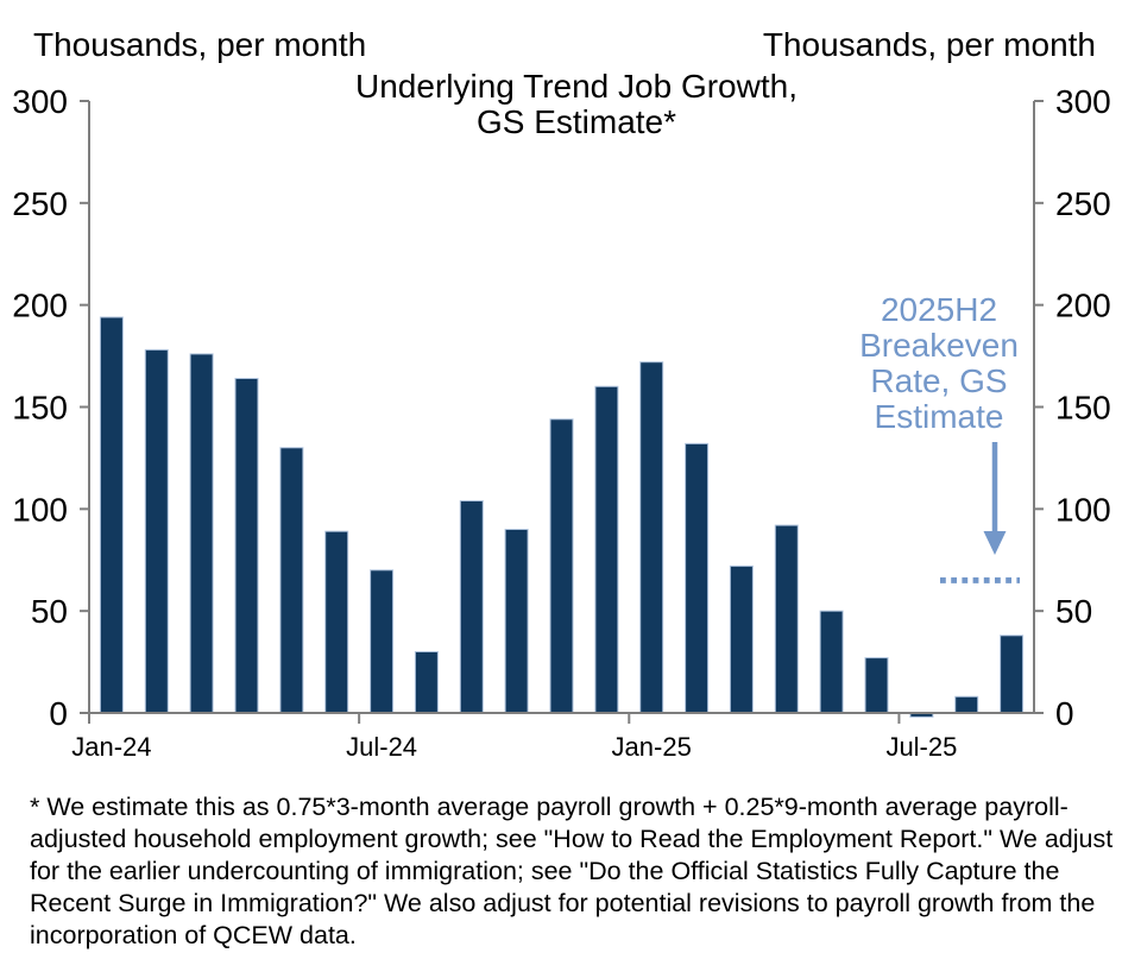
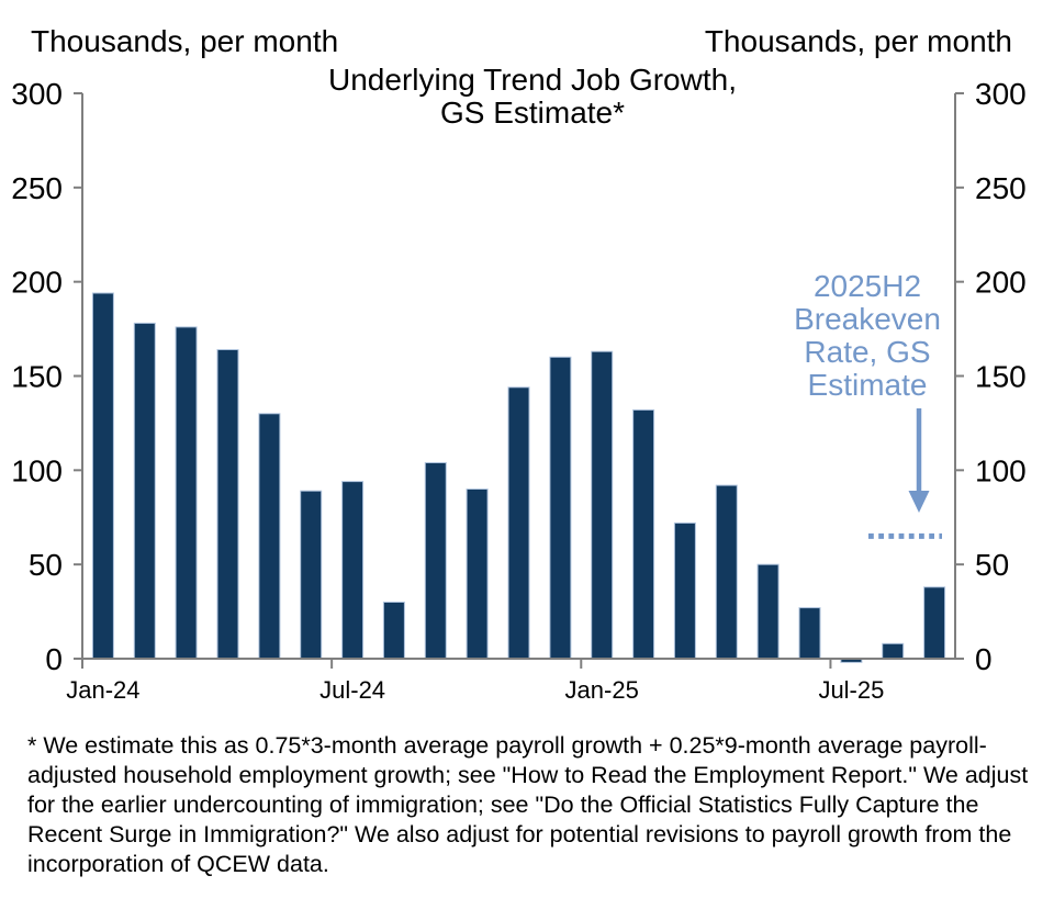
Jul-24: 70 -> 94
Jan-25: 172 -> 163
